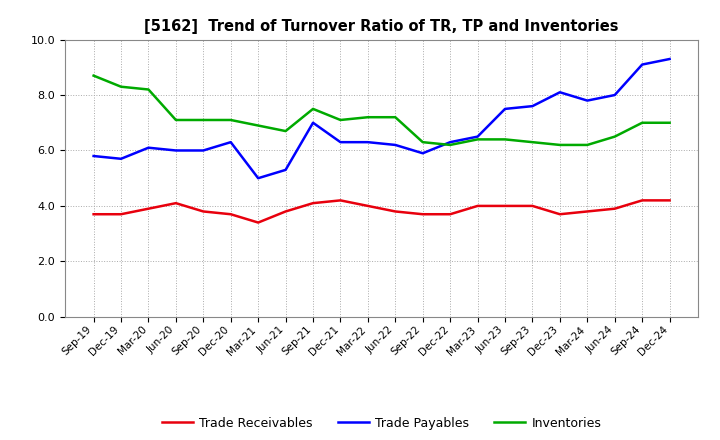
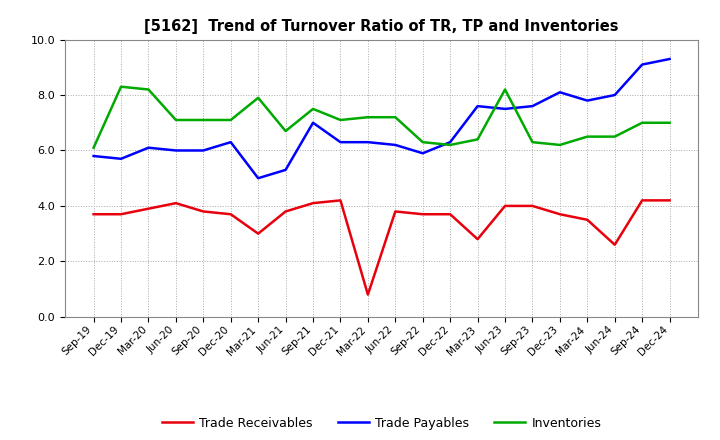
Inventories/Sep-19: 8.7 -> 6.1
Trade Receivables/Mar-21: 3.4 -> 3.0
Inventories/Mar-21: 6.9 -> 7.9
Trade Receivables/Mar-22: 4.0 -> 0.8
Trade Receivables/Mar-23: 4.0 -> 2.8
Trade Payables/Mar-23: 6.5 -> 7.6
Inventories/Jun-23: 6.4 -> 8.2
Trade Receivables/Mar-24: 3.8 -> 3.5
Inventories/Mar-24: 6.2 -> 6.5
Trade Receivables/Jun-24: 3.9 -> 2.6
